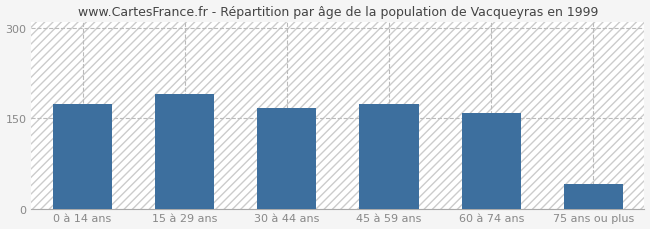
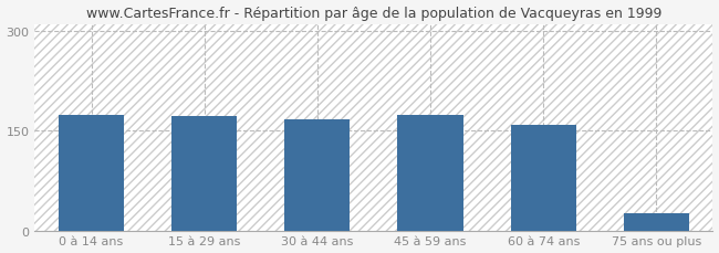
15 à 29 ans: 190 -> 171
75 ans ou plus: 40 -> 25
